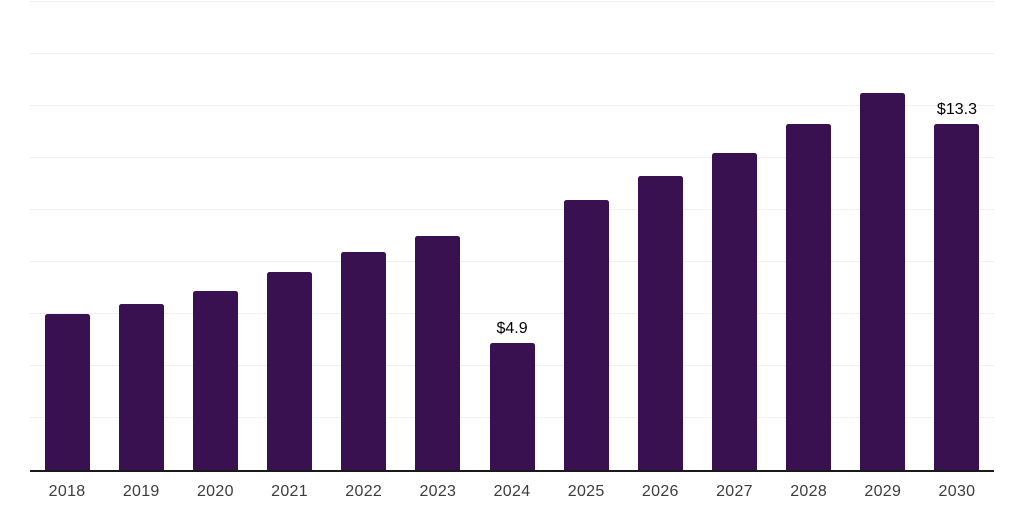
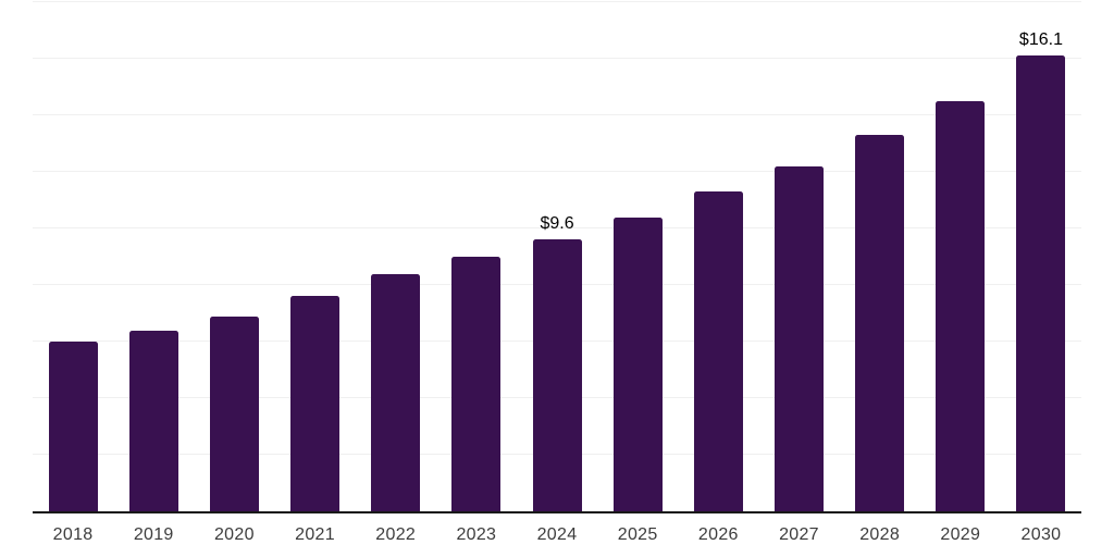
2024: $4.9 -> $9.6
2030: $13.3 -> $16.1
